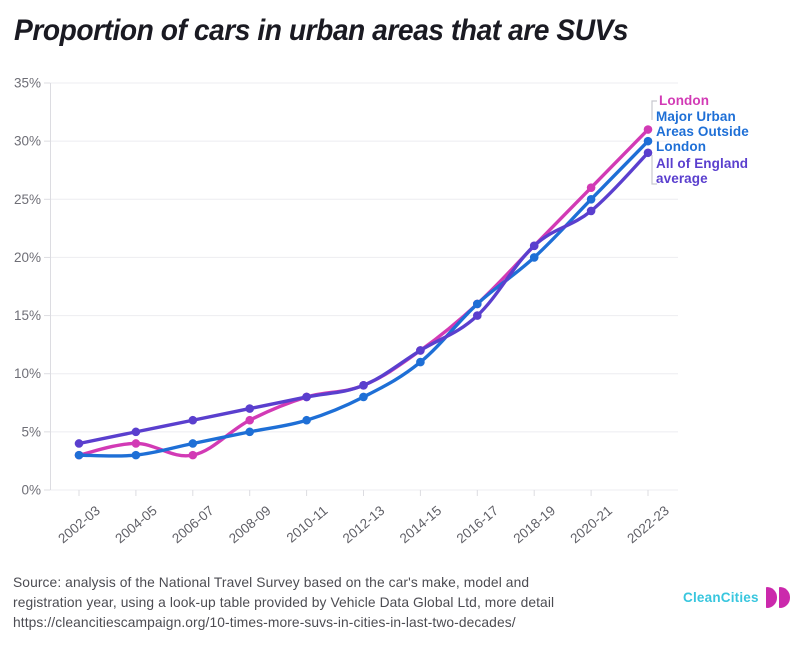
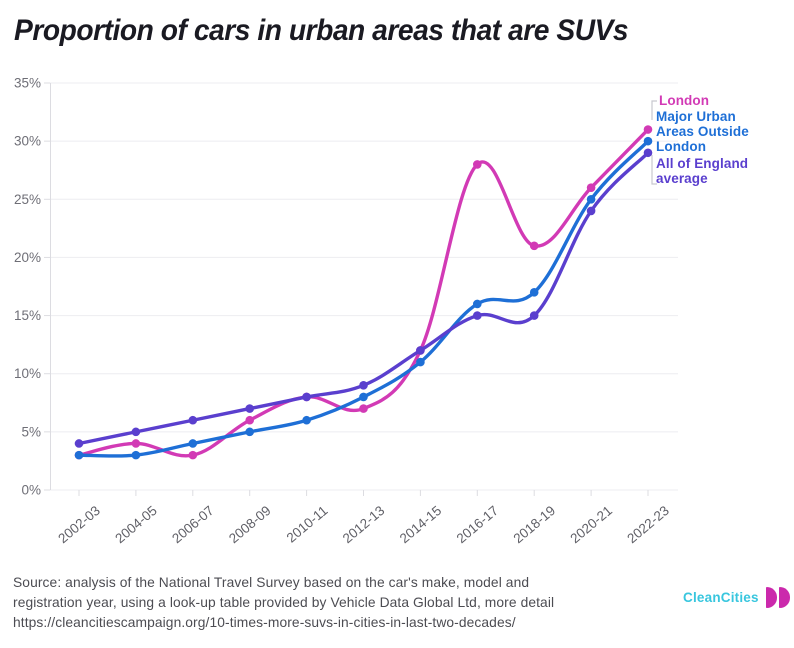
London/2012-13: 9% -> 7%
London/2016-17: 16% -> 28%
Major Urban Areas Outside London/2018-19: 20% -> 17%
All of England average/2018-19: 21% -> 15%
